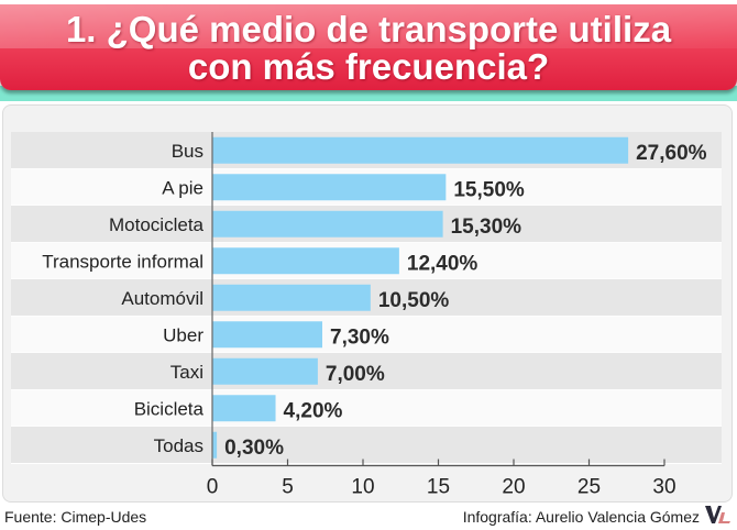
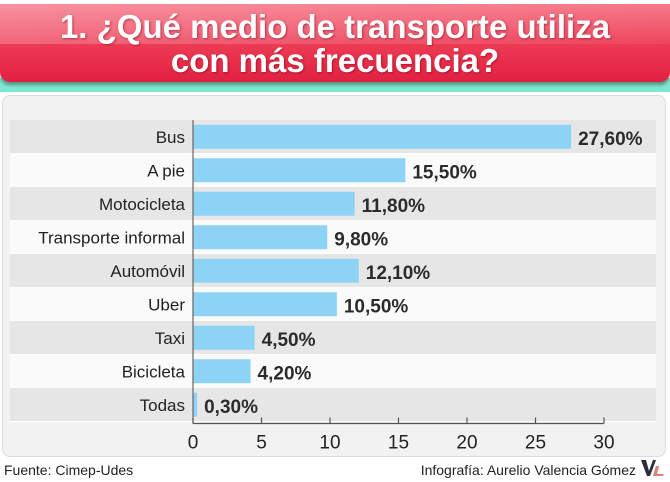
Motocicleta: 15,30% -> 11,80%
Transporte informal: 12,40% -> 9,80%
Automóvil: 10,50% -> 12,10%
Uber: 7,30% -> 10,50%
Taxi: 7,00% -> 4,50%
